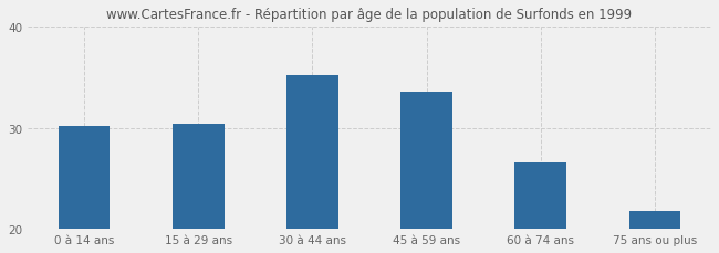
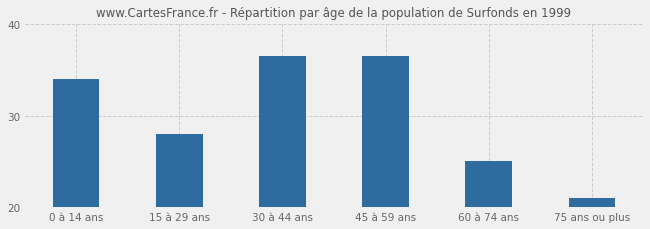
0 à 14 ans: 30.2 -> 34.0
15 à 29 ans: 30.4 -> 28.0
30 à 44 ans: 35.2 -> 36.5
45 à 59 ans: 33.6 -> 36.5
60 à 74 ans: 26.6 -> 25.0
75 ans ou plus: 21.8 -> 21.0
